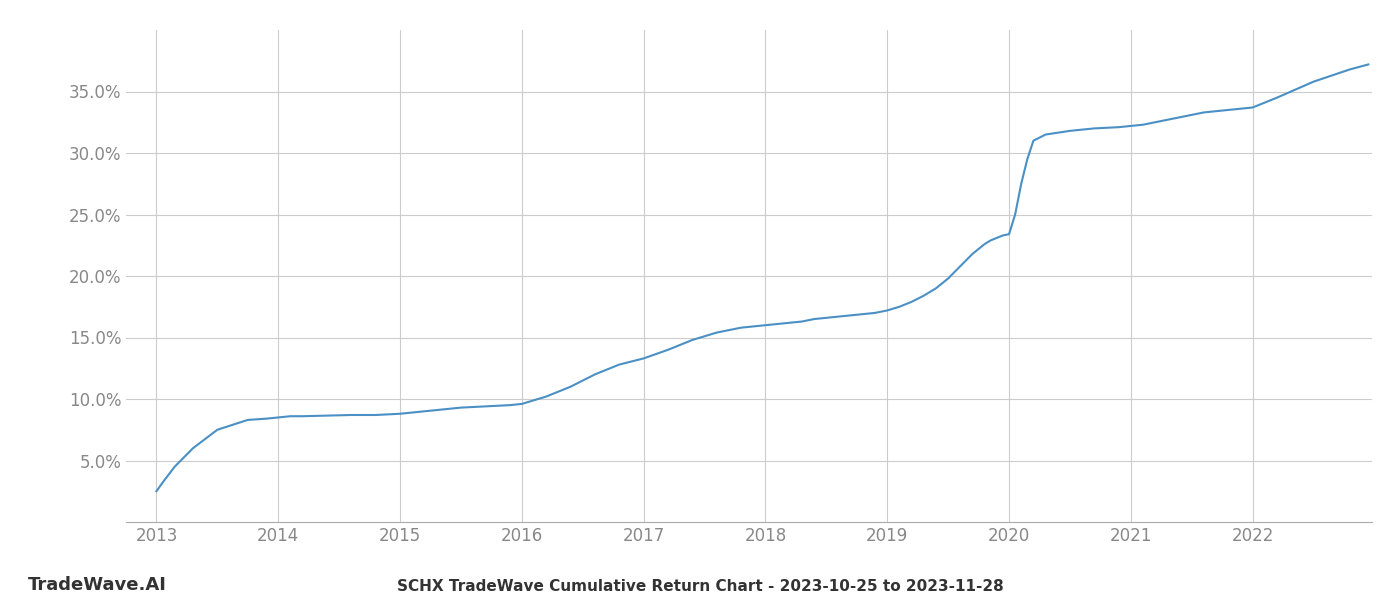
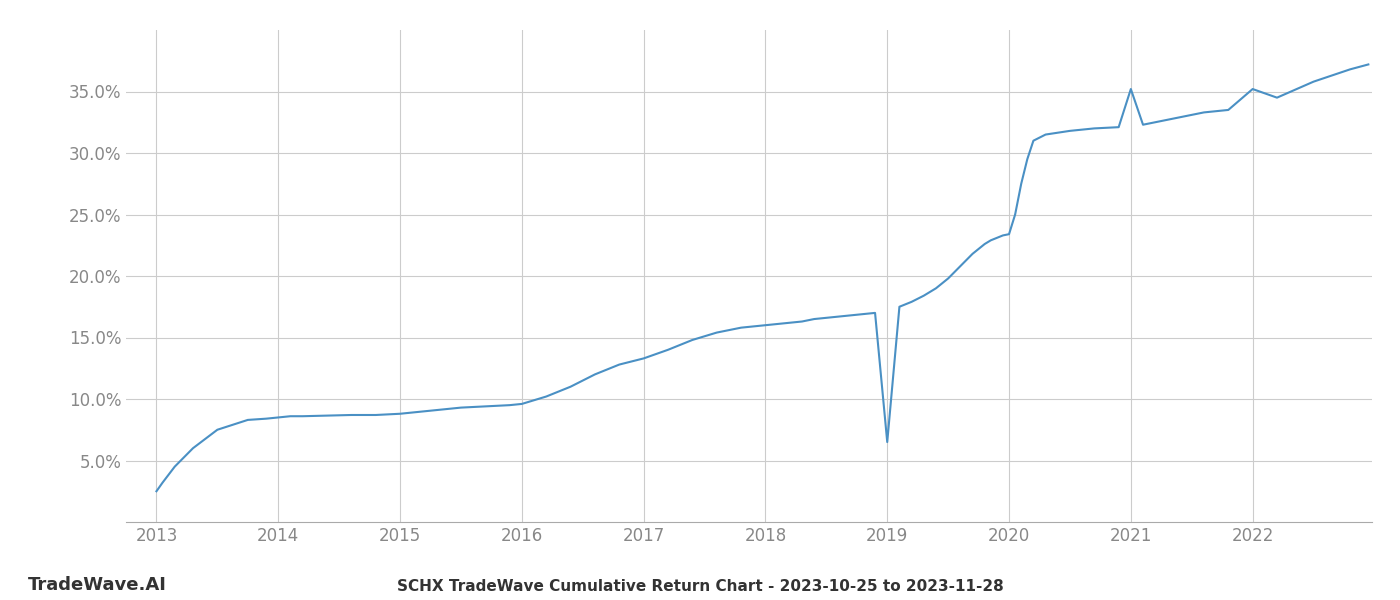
2019: 17.2% -> 6.5%
2021: 32.2% -> 35.2%
2022: 33.7% -> 35.2%
